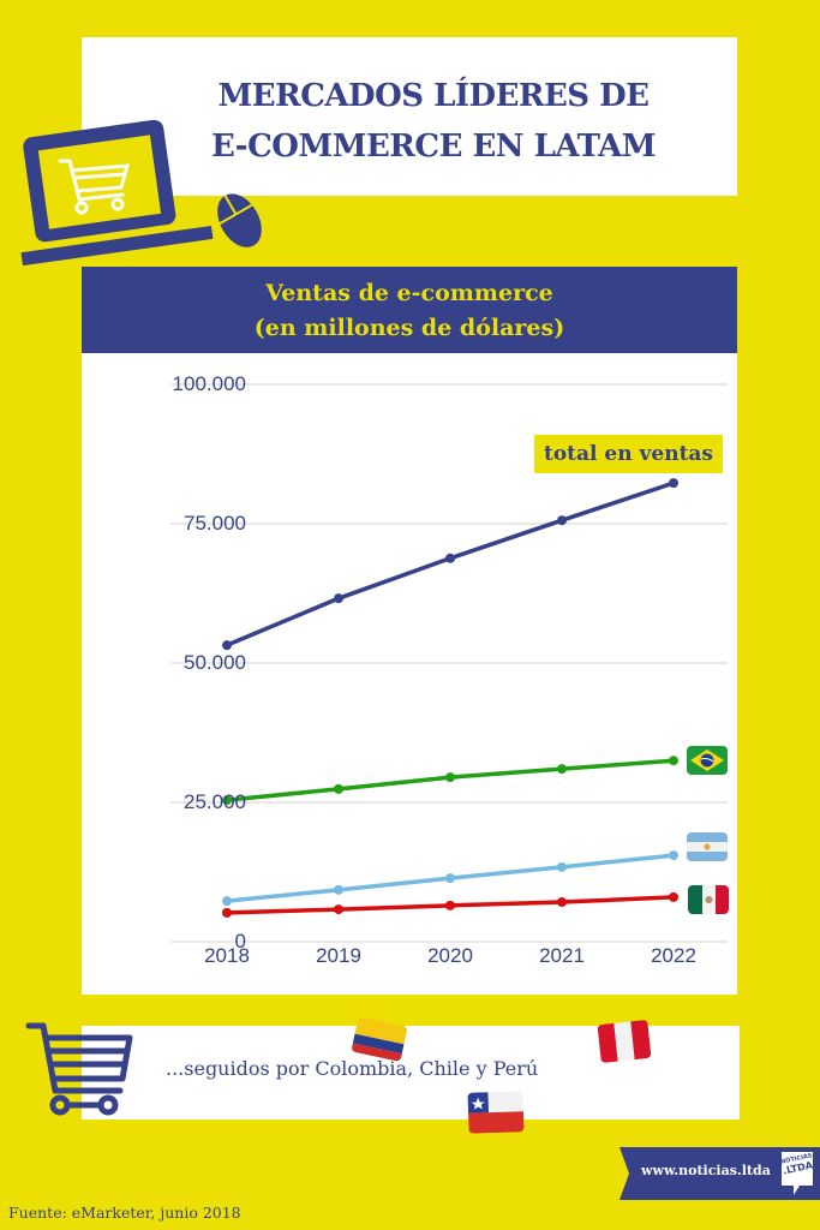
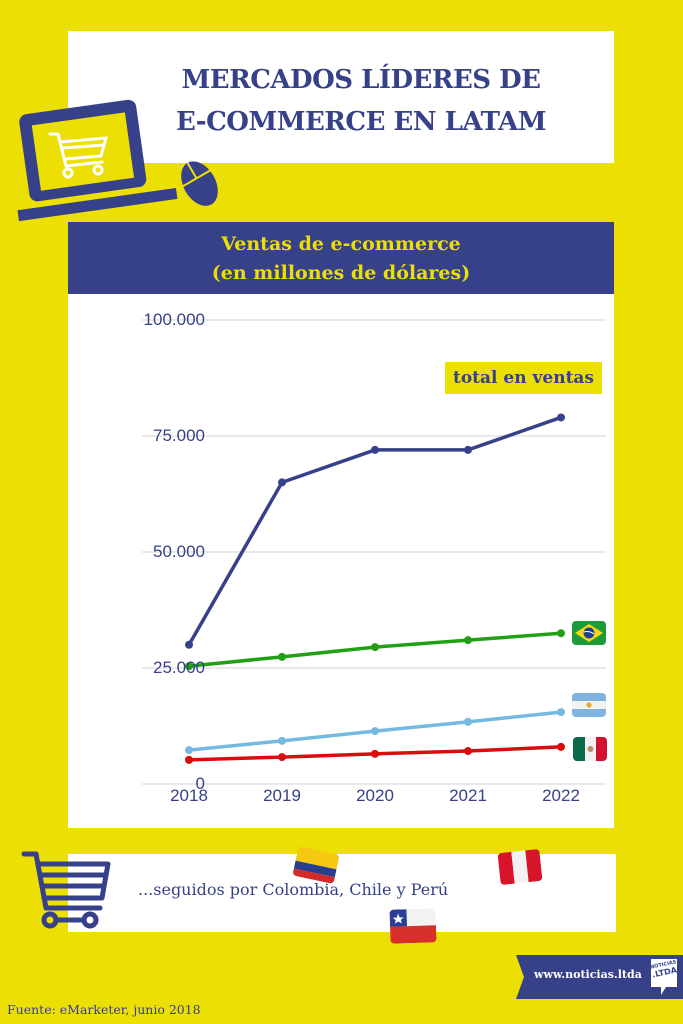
total en ventas/2018: 53000 -> 30000
total en ventas/2019: 62000 -> 65000
total en ventas/2020: 69000 -> 72000
total en ventas/2021: 76000 -> 72000
total en ventas/2022: 82000 -> 79000
